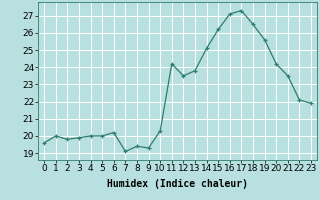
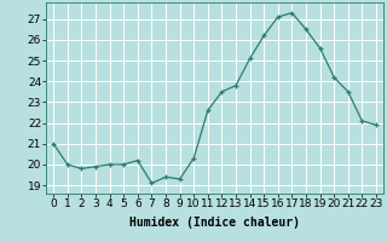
0: 19.6 -> 21.0
11: 24.2 -> 22.6
